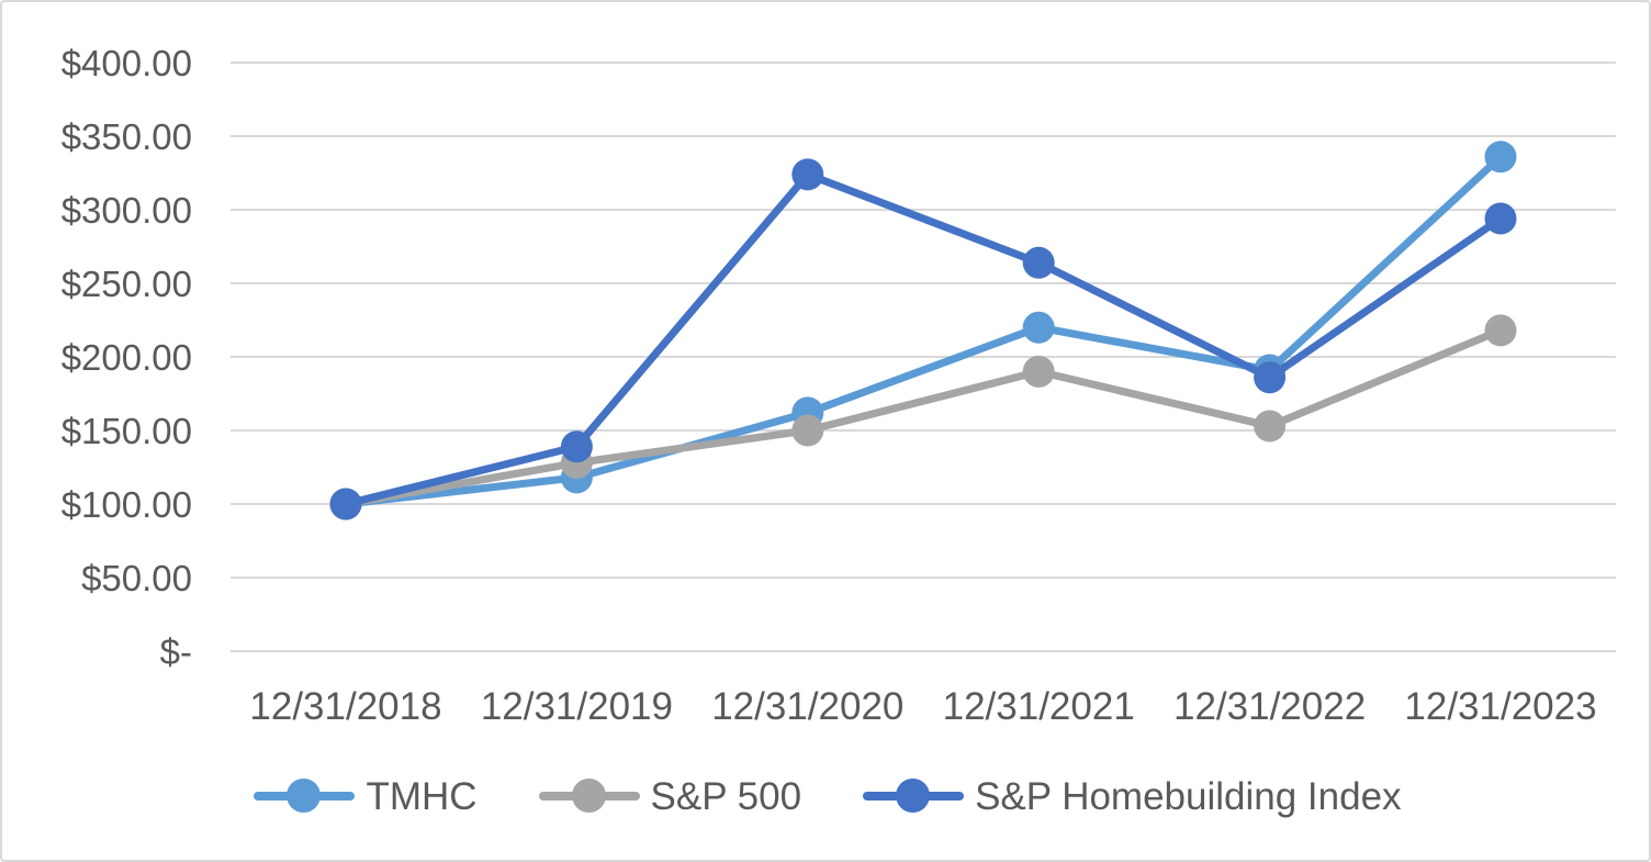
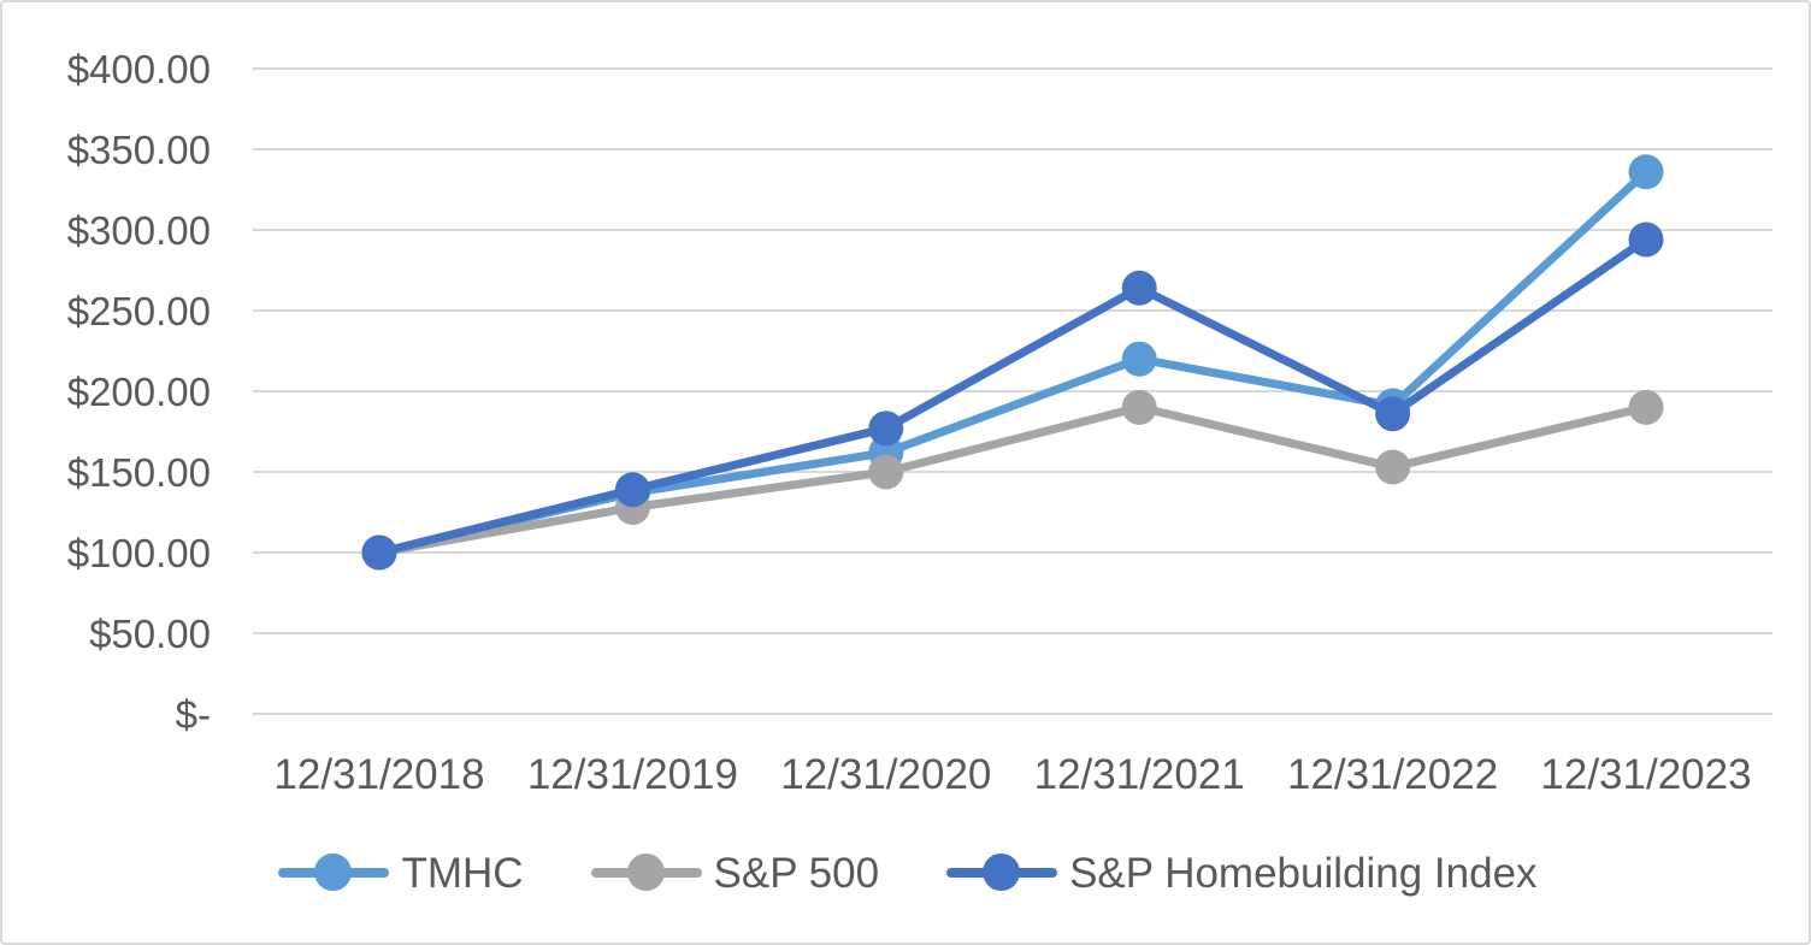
TMHC/12/31/2019: $118 -> $137
S&P Homebuilding Index/12/31/2020: $324 -> $177
S&P 500/12/31/2023: $218 -> $190
